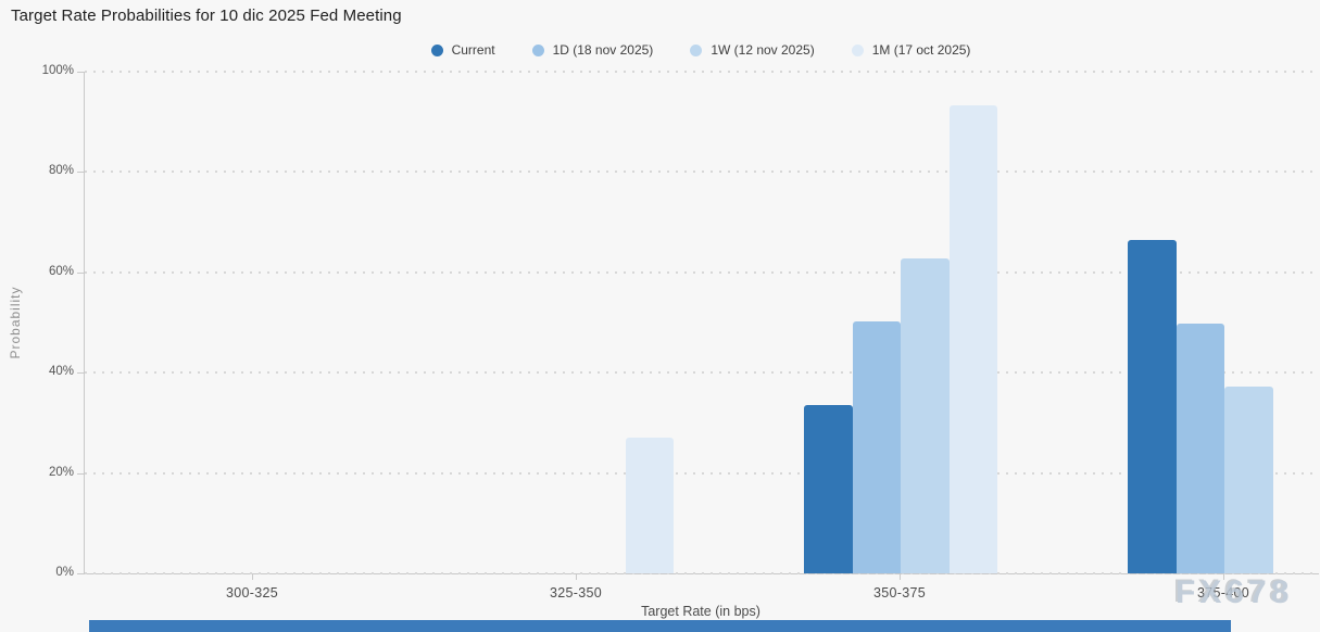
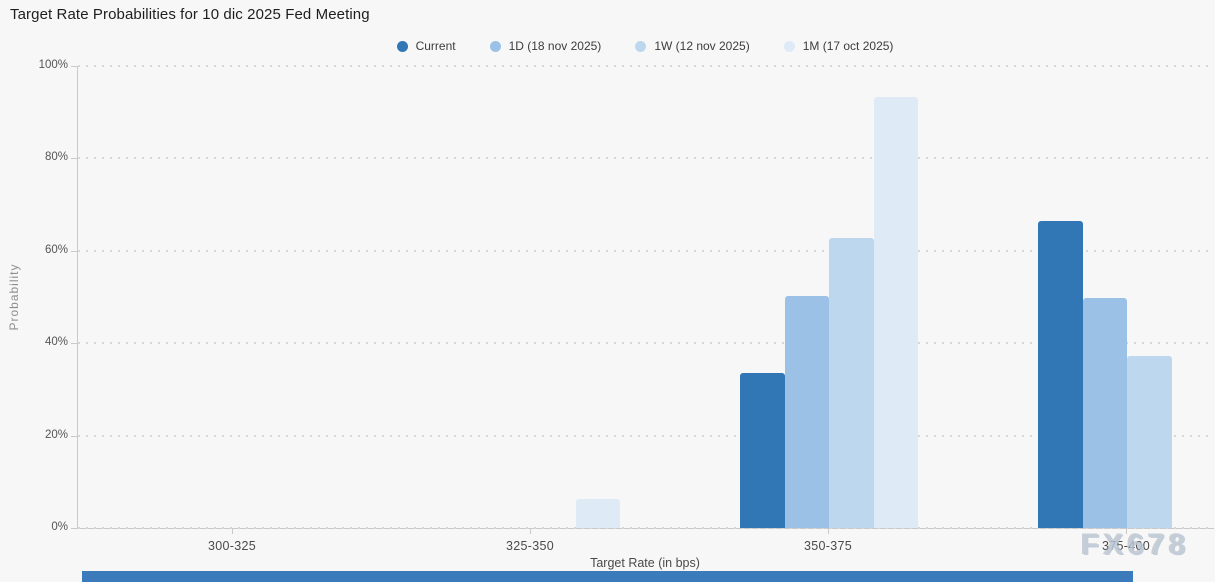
1M (17 oct 2025)/325-350: 27% -> 6%
